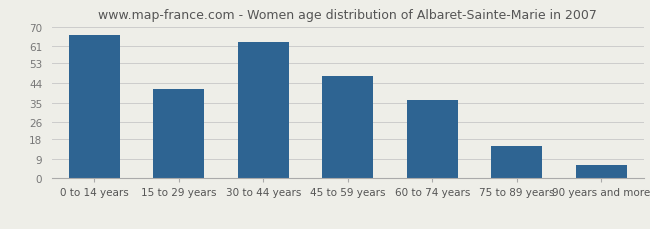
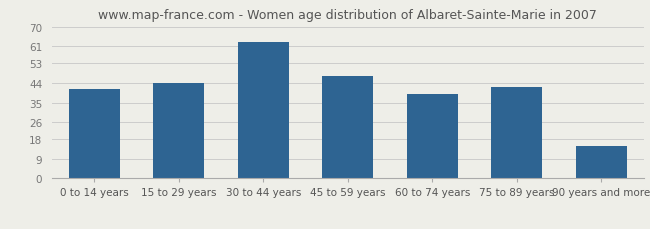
0 to 14 years: 66 -> 41
15 to 29 years: 41 -> 44
60 to 74 years: 36 -> 39
75 to 89 years: 15 -> 42
90 years and more: 6 -> 15
